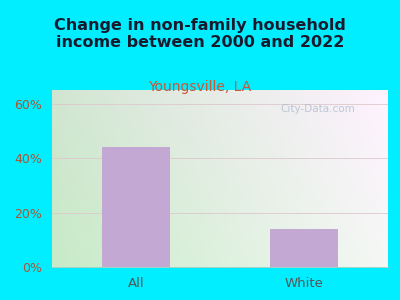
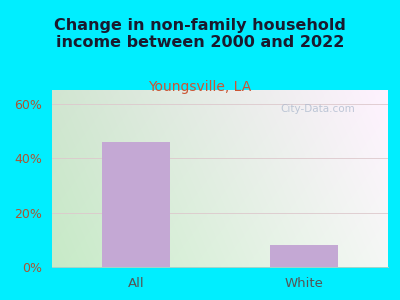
All: 44% -> 46%
White: 14% -> 8%
